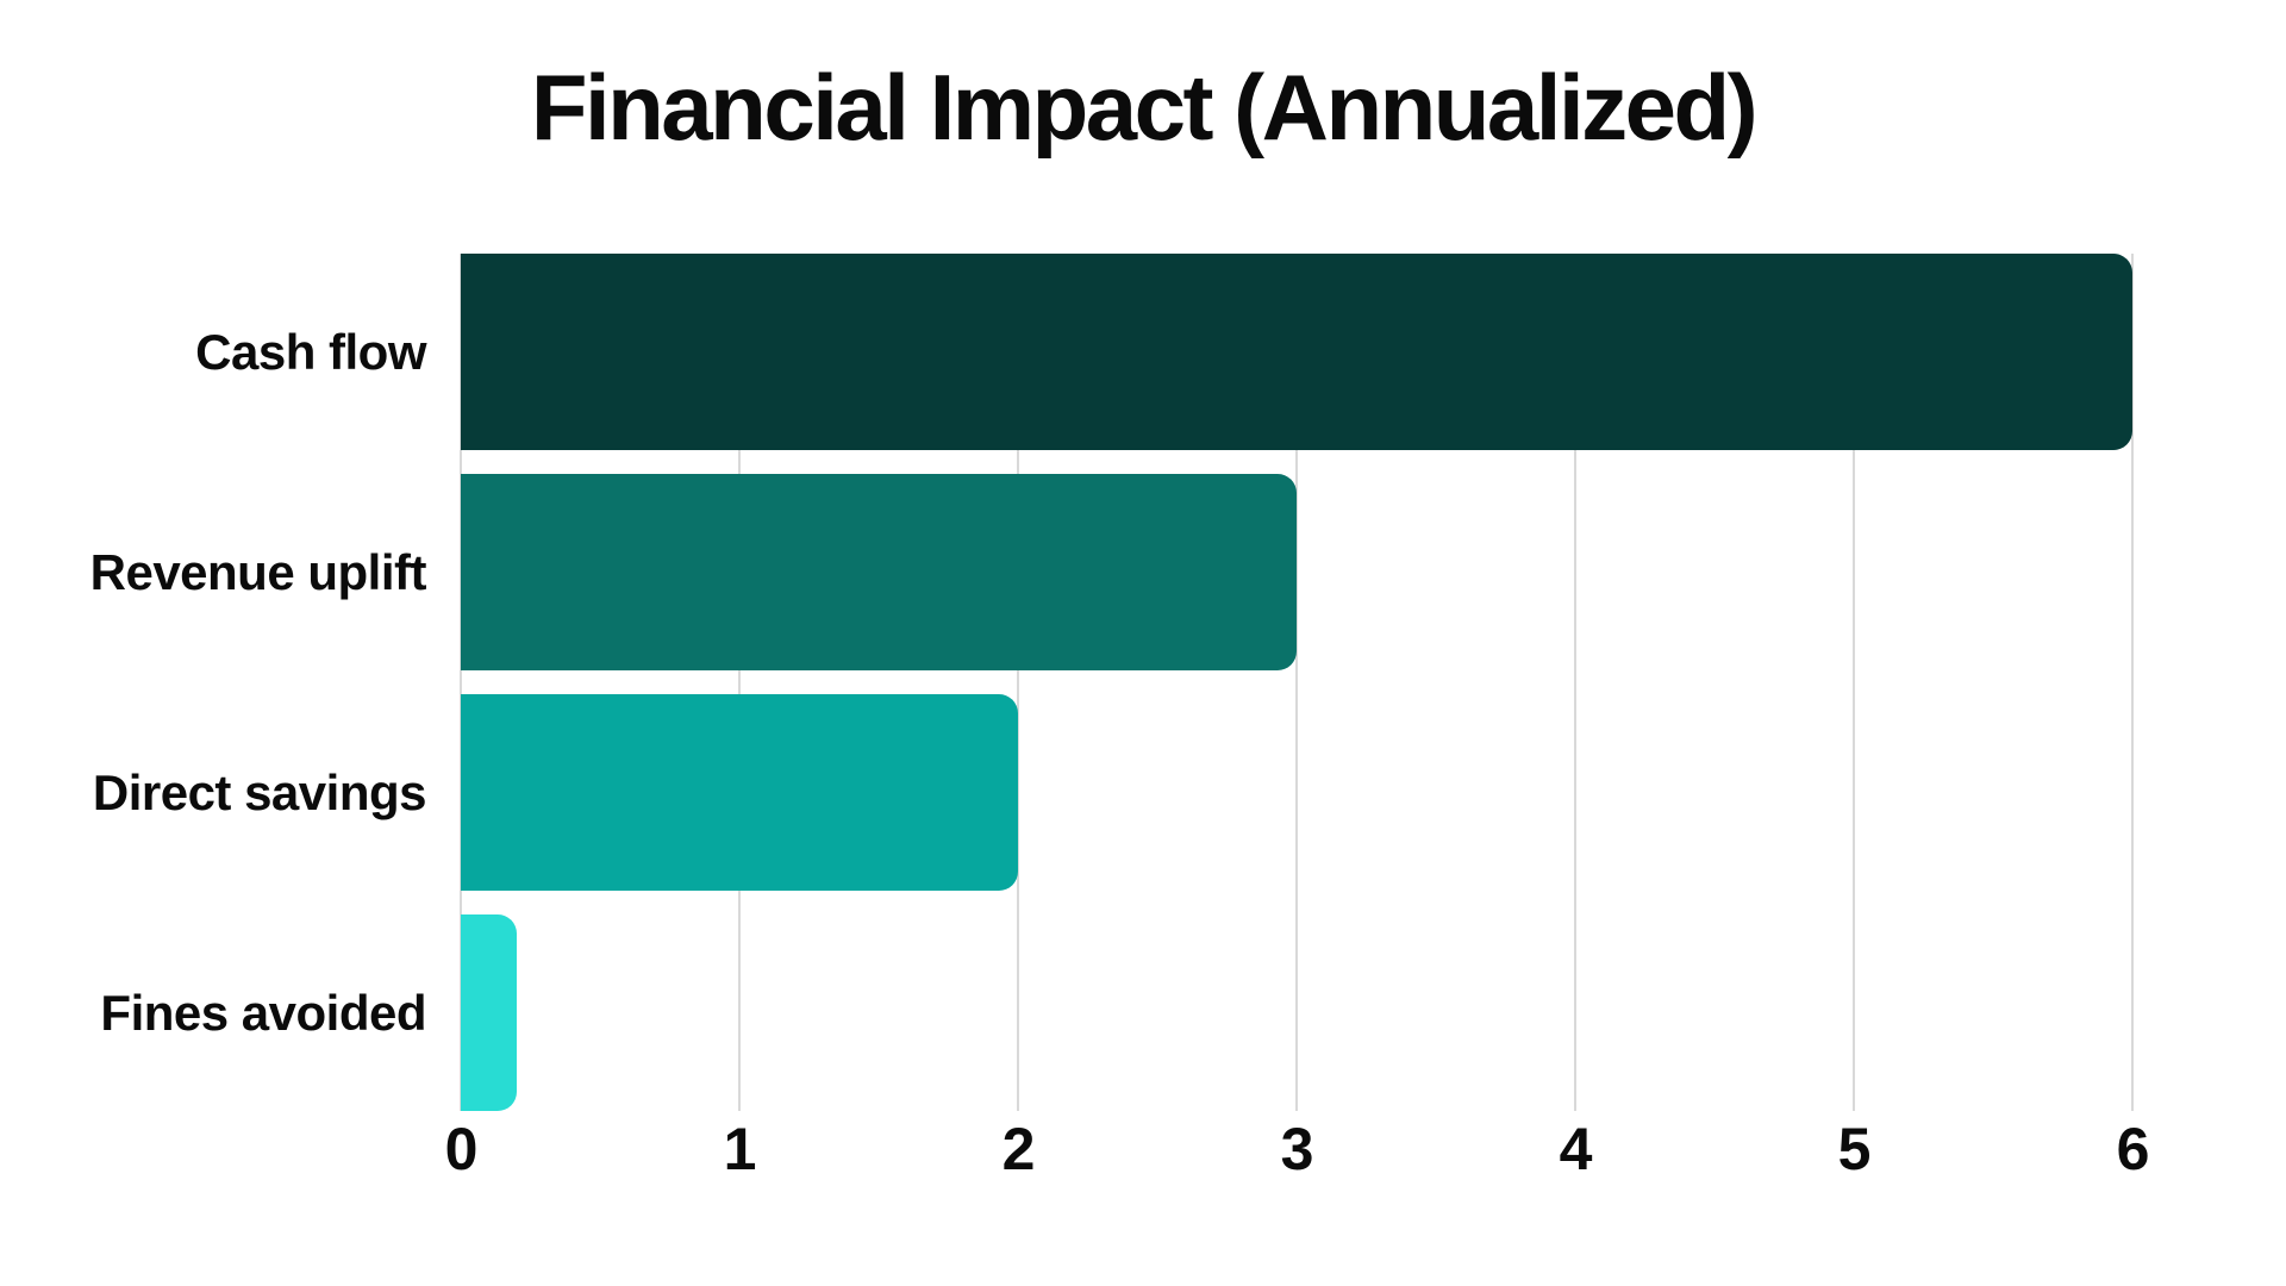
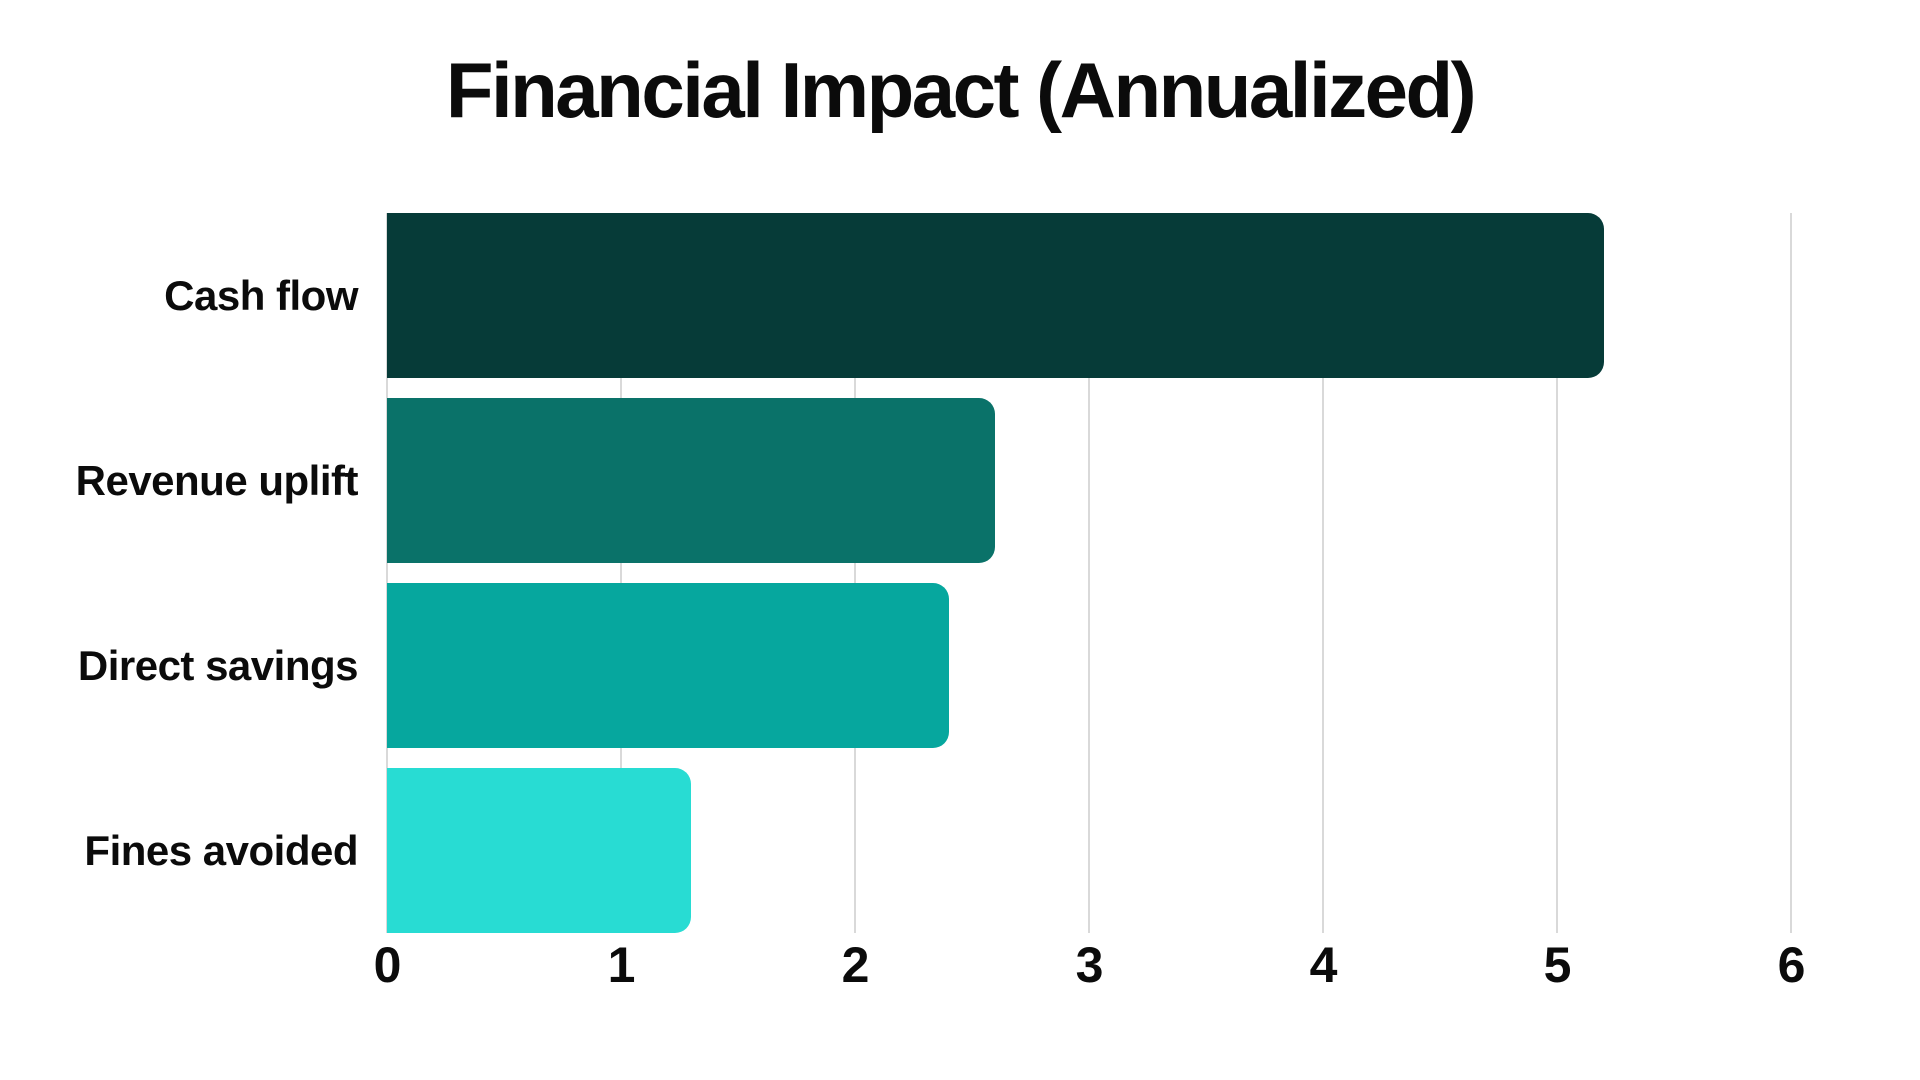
Cash flow: 6.0 -> 5.2
Revenue uplift: 3.0 -> 2.6
Direct savings: 2.0 -> 2.4
Fines avoided: 0.2 -> 1.3
